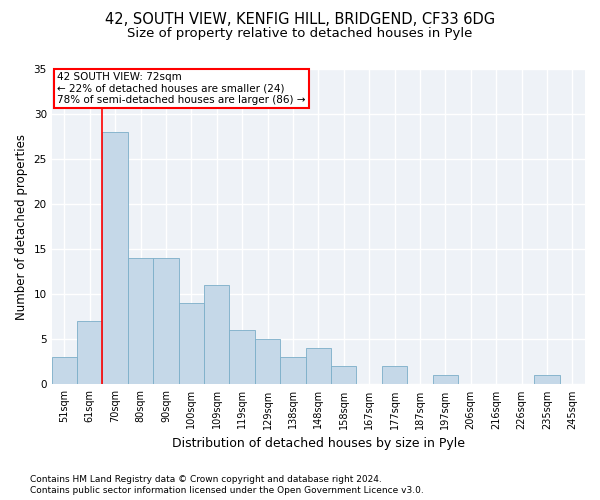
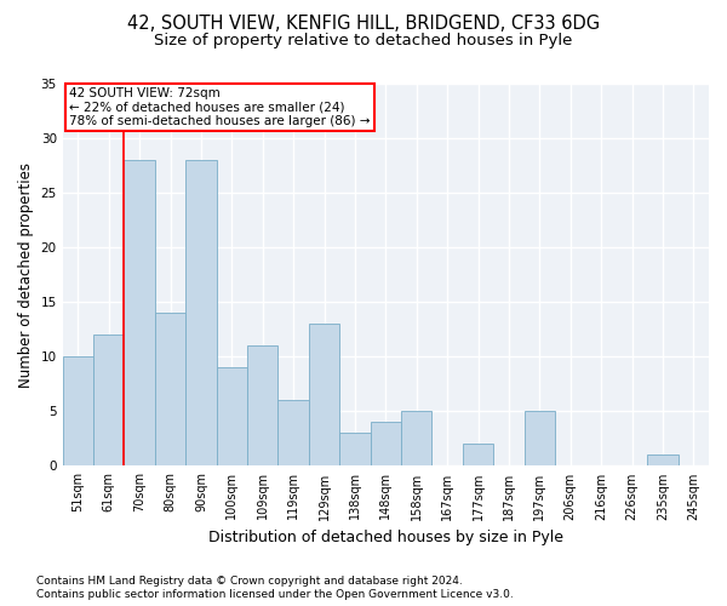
51sqm: 3 -> 10
61sqm: 7 -> 12
90sqm: 14 -> 28
129sqm: 5 -> 13
158sqm: 2 -> 5
197sqm: 1 -> 5
